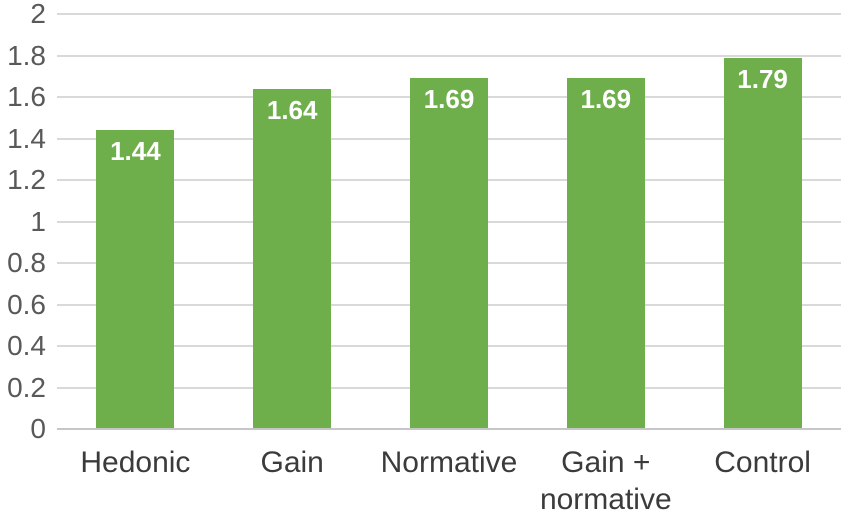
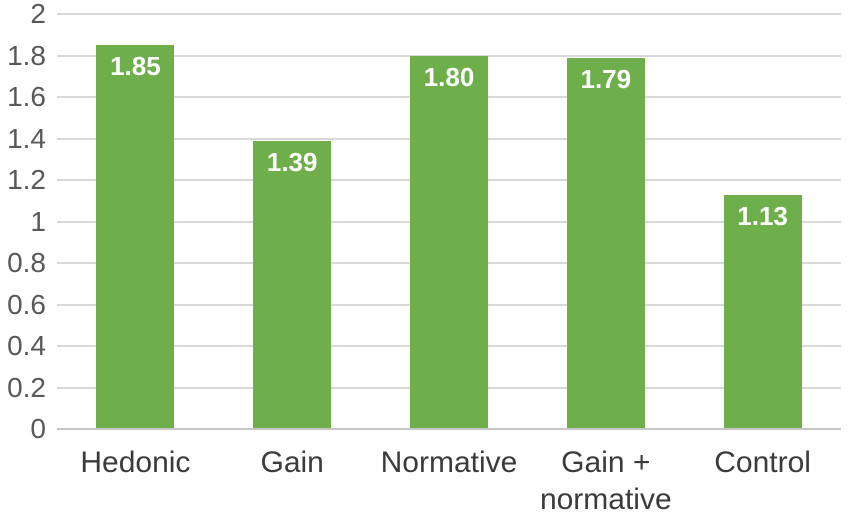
Hedonic: 1.44 -> 1.85
Gain: 1.64 -> 1.39
Normative: 1.69 -> 1.80
Gain + normative: 1.69 -> 1.79
Control: 1.79 -> 1.13
